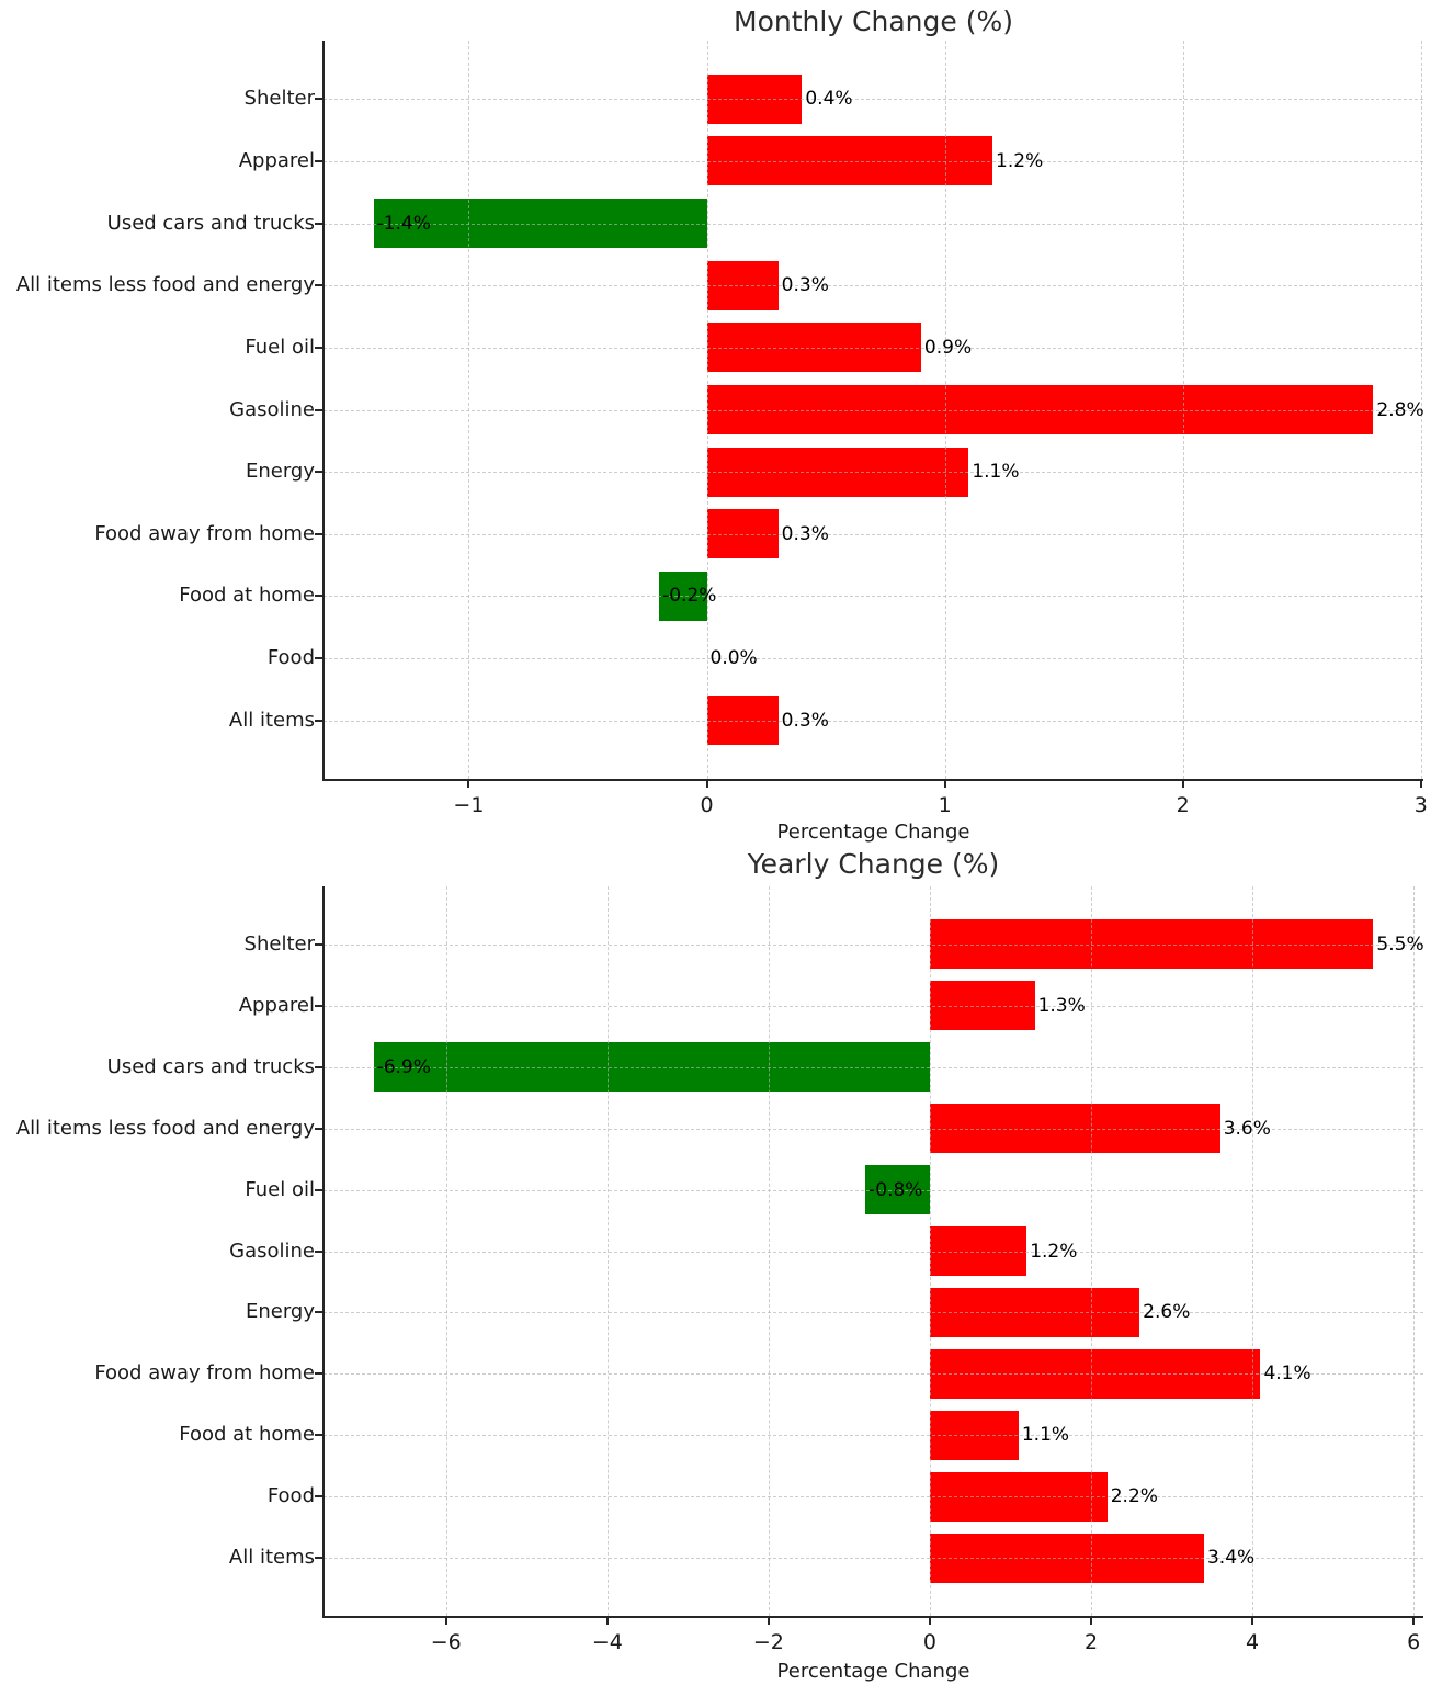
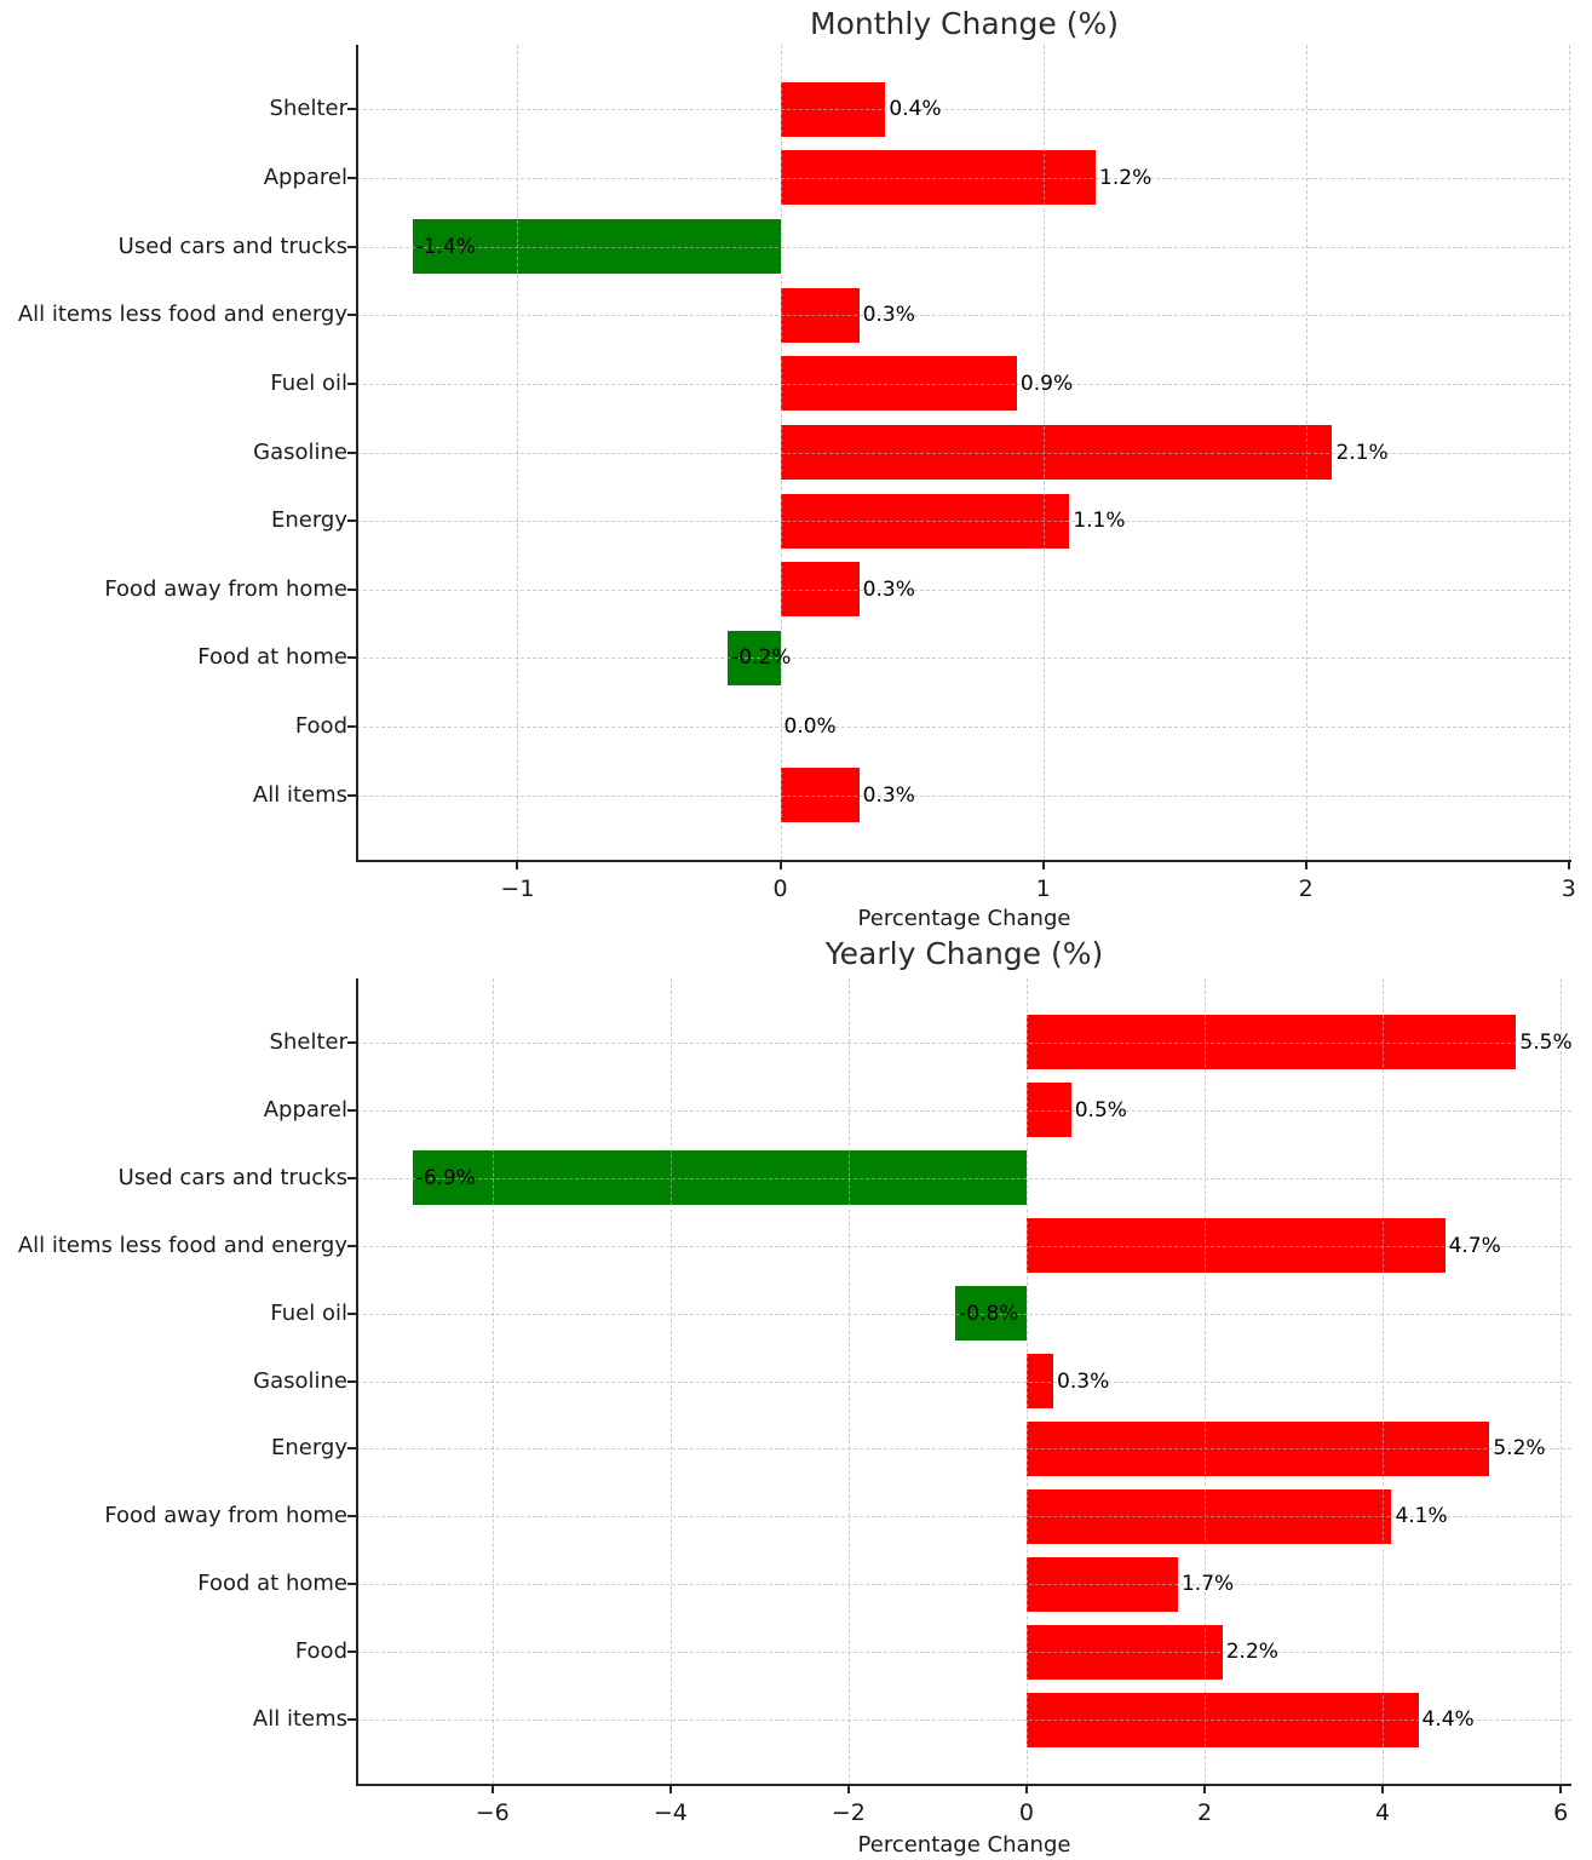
Monthly Change (%)/Gasoline: 2.8% -> 2.1%
Yearly Change (%)/Apparel: 1.3% -> 0.5%
Yearly Change (%)/All items less food and energy: 3.6% -> 4.7%
Yearly Change (%)/Gasoline: 1.2% -> 0.3%
Yearly Change (%)/Energy: 2.6% -> 5.2%
Yearly Change (%)/Food at home: 1.1% -> 1.7%
Yearly Change (%)/All items: 3.4% -> 4.4%
